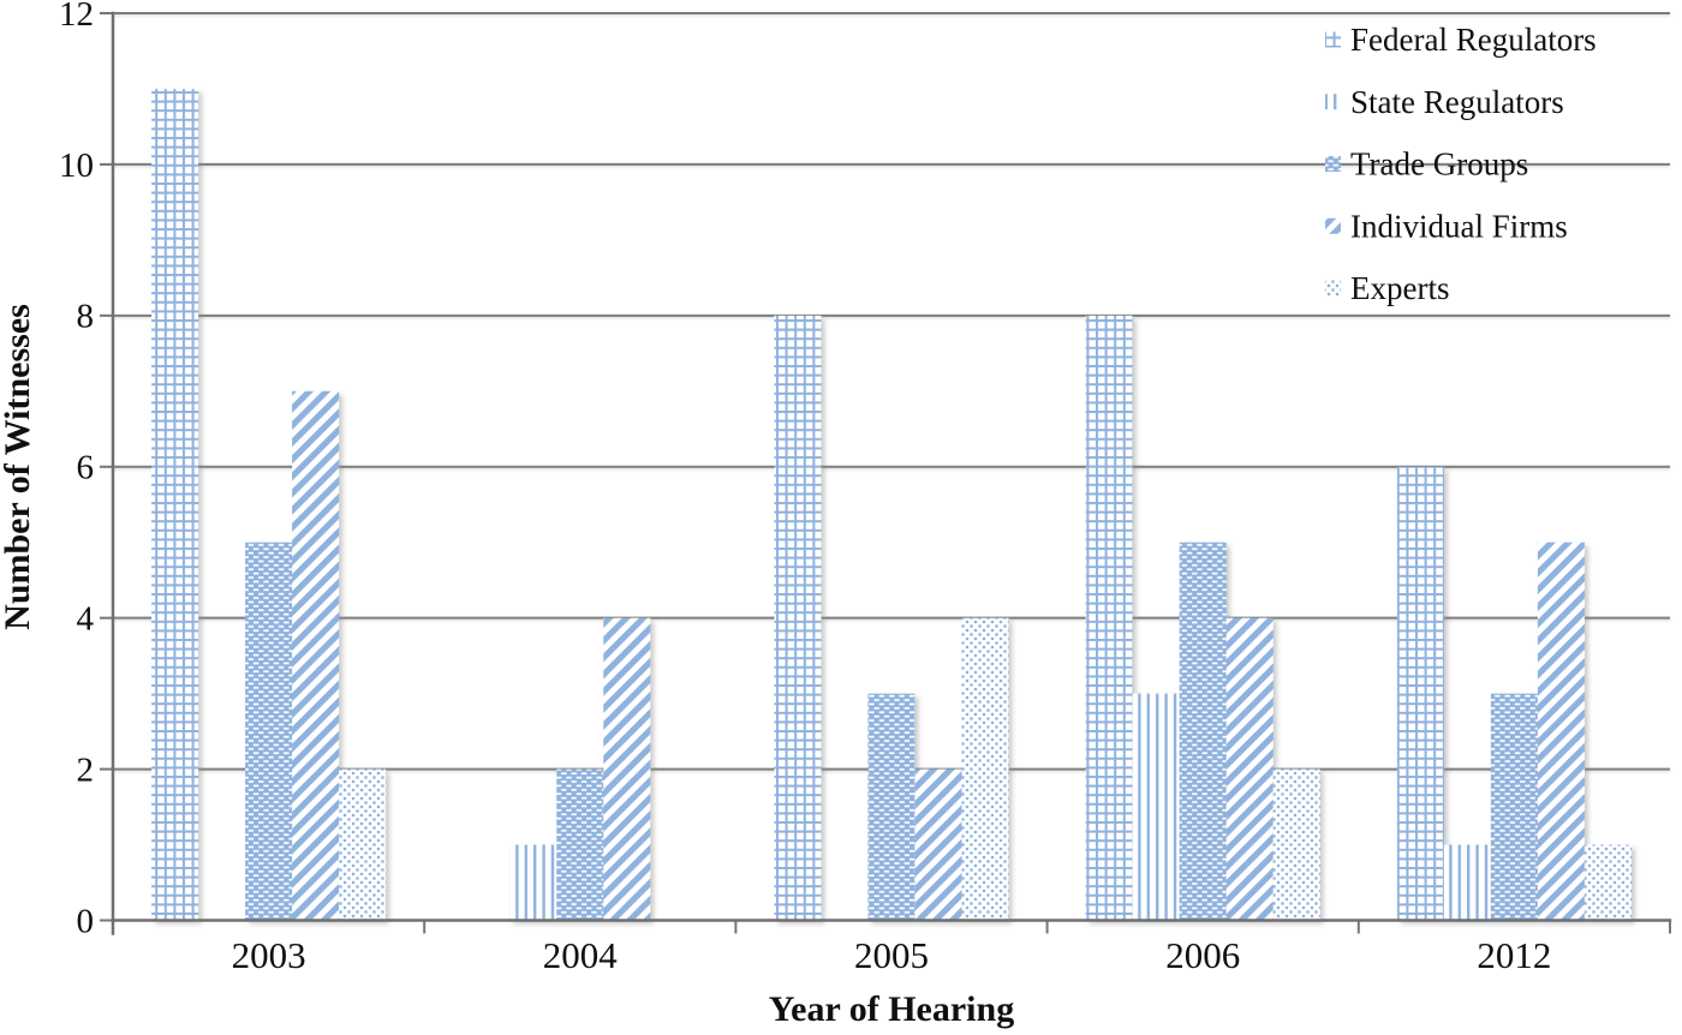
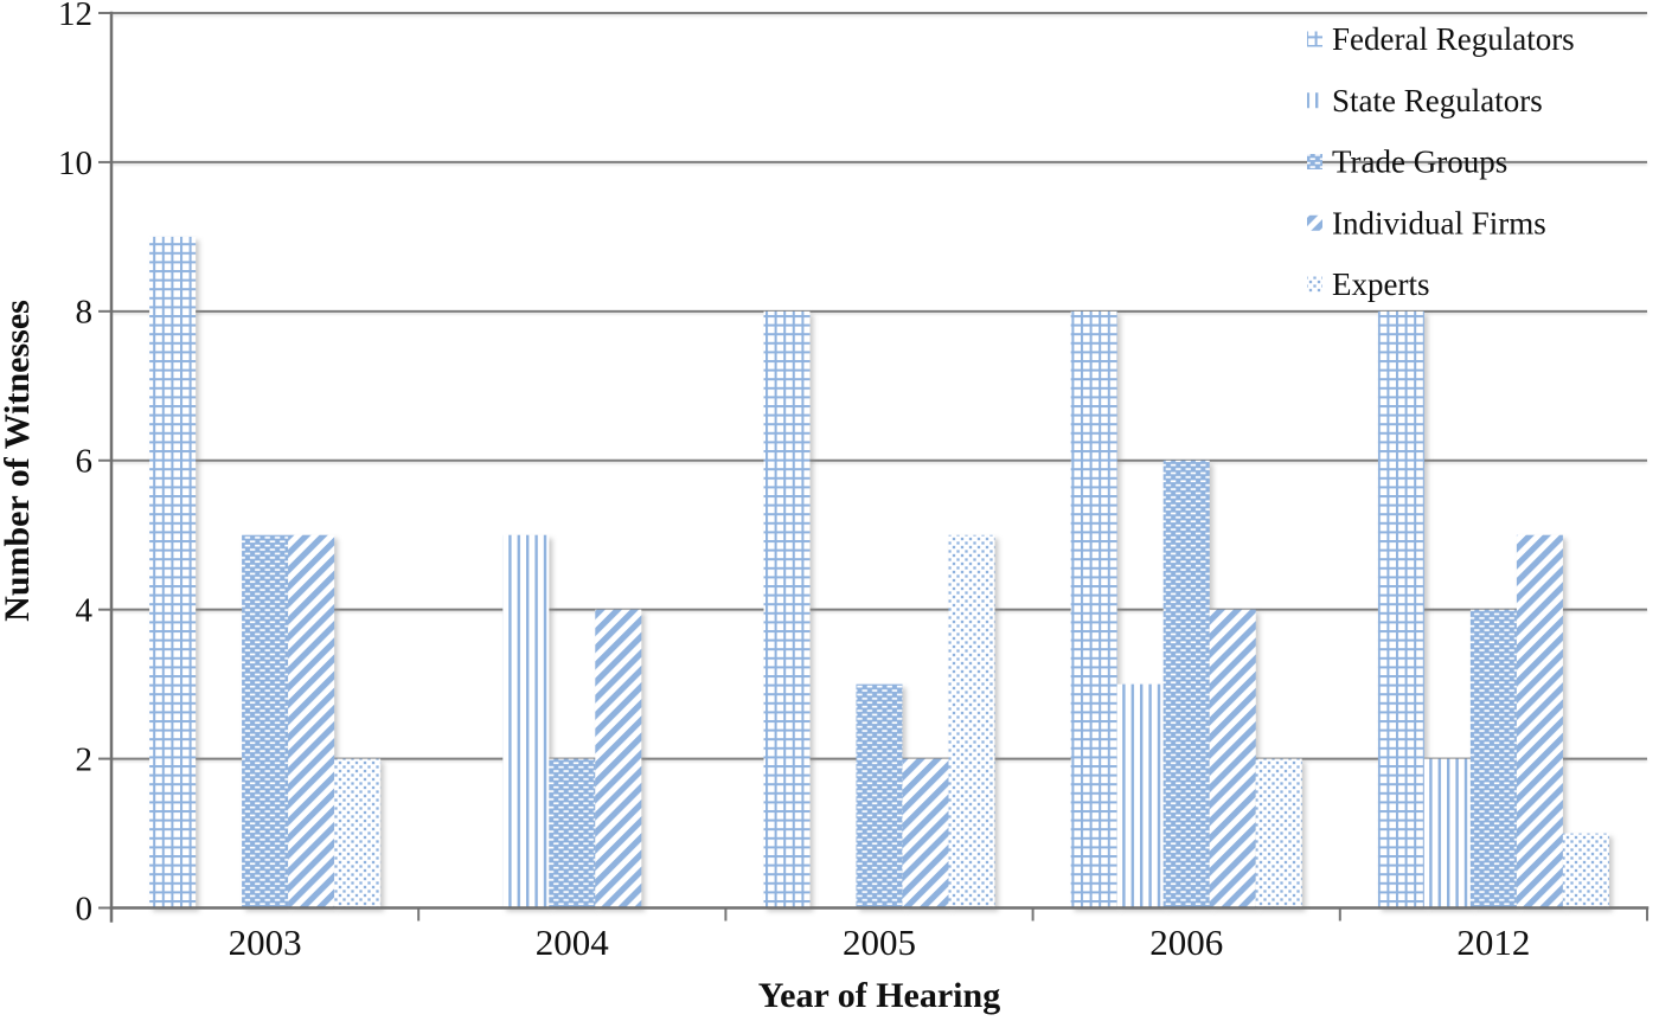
Federal Regulators/2003: 11 -> 9
Individual Firms/2003: 7 -> 5
State Regulators/2004: 1 -> 5
Experts/2005: 4 -> 5
Trade Groups/2006: 5 -> 6
Federal Regulators/2012: 6 -> 8
State Regulators/2012: 1 -> 2
Trade Groups/2012: 3 -> 4
